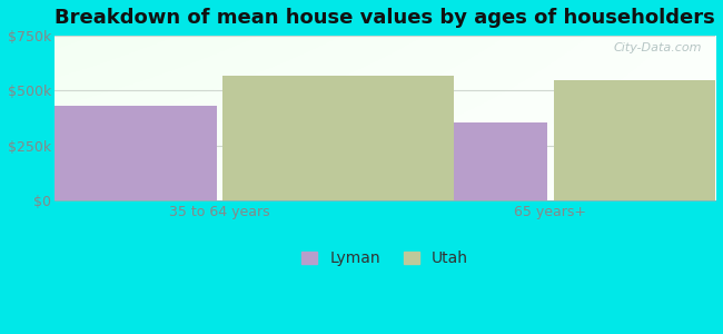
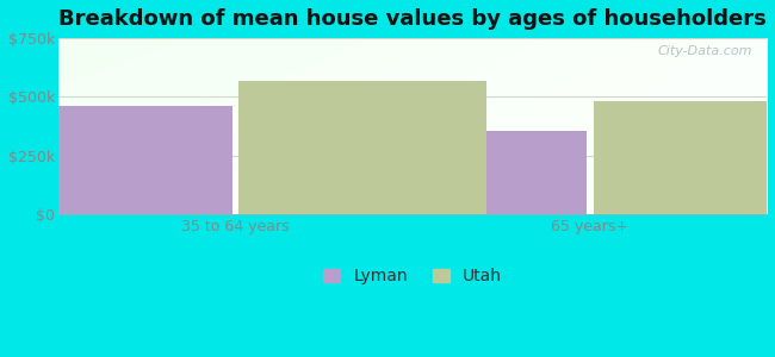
Lyman/35 to 64 years: $430k -> $460k
Utah/65 years+: $550k -> $480k
